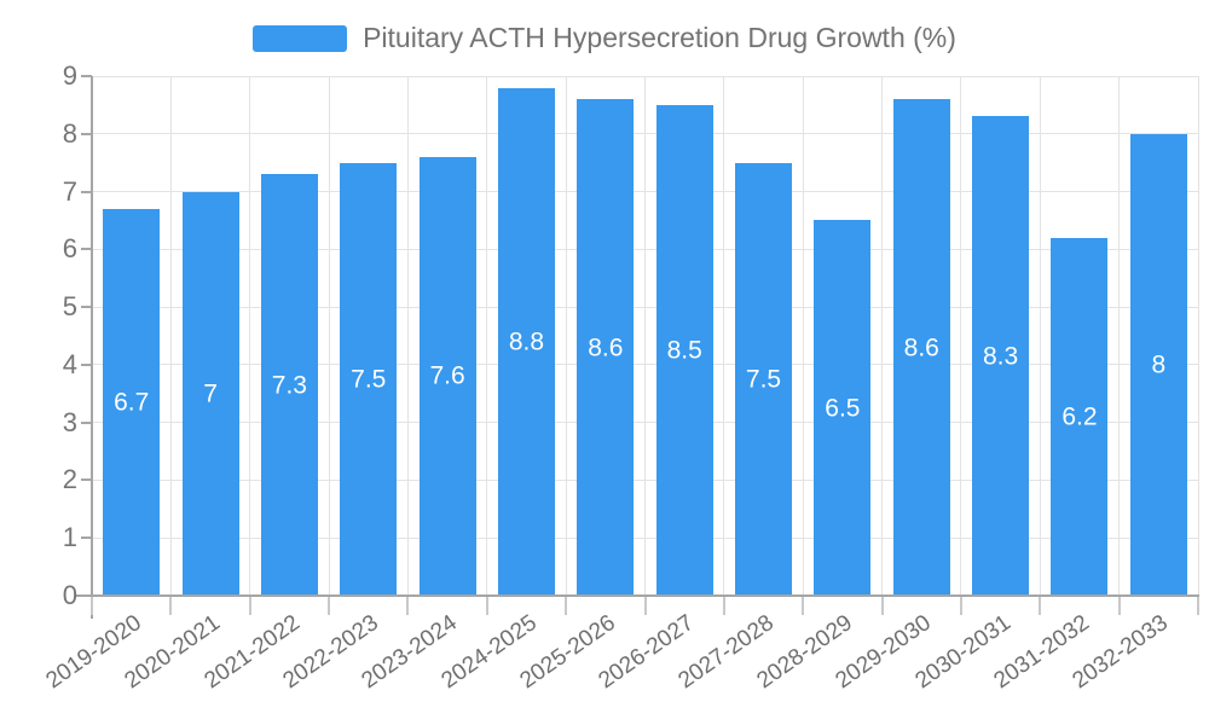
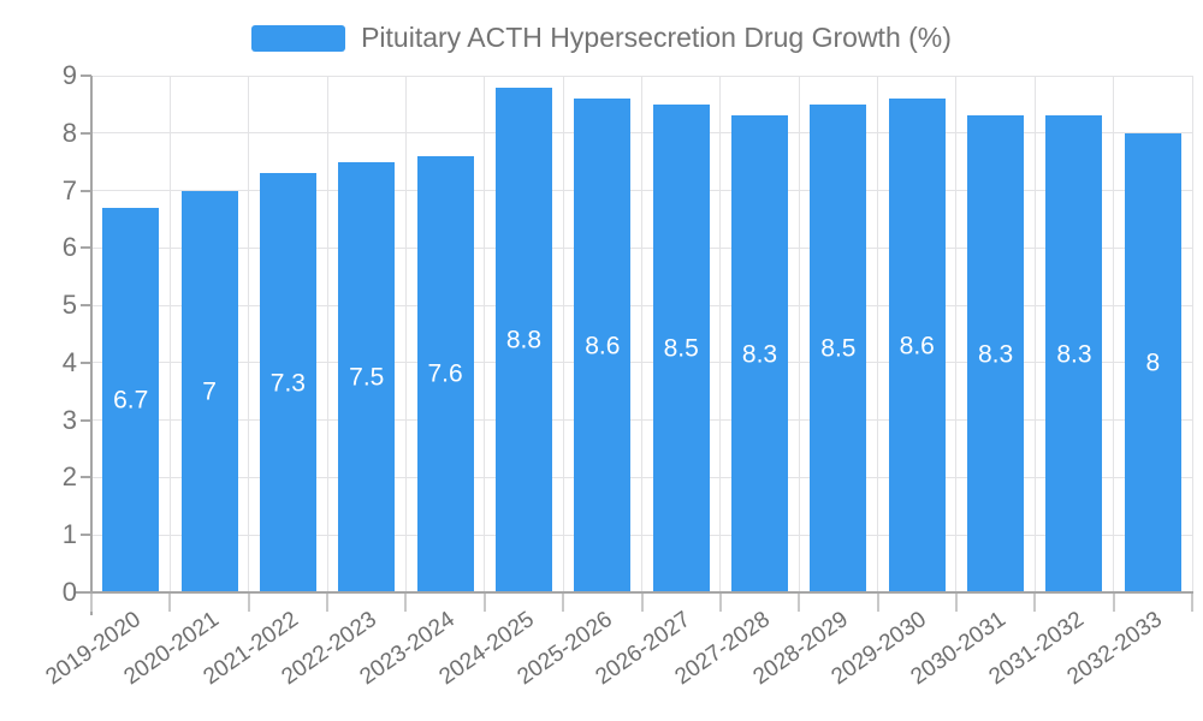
2027-2028: 7.5 -> 8.3
2028-2029: 6.5 -> 8.5
2031-2032: 6.2 -> 8.3
